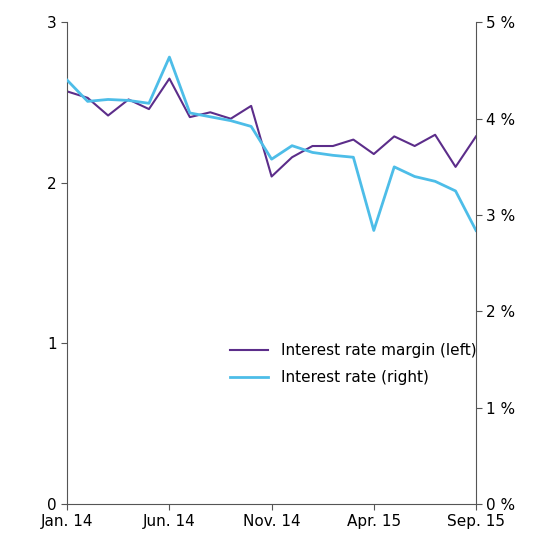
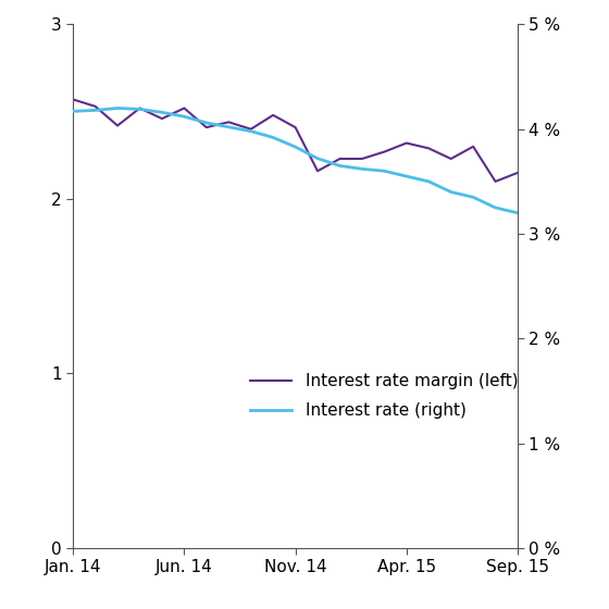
Interest rate (right)/Jan. 14: 4.40 % -> 4.17 %
Interest rate margin (left)/Jun. 14: 2.65 -> 2.52
Interest rate (right)/Jun. 14: 4.64 % -> 4.12 %
Interest rate margin (left)/Nov. 14: 2.04 -> 2.41
Interest rate (right)/Nov. 14: 3.58 % -> 3.83 %
Interest rate margin (left)/Apr. 15: 2.18 -> 2.32
Interest rate (right)/Apr. 15: 2.84 % -> 3.55 %
Interest rate margin (left)/Sep. 15: 2.29 -> 2.15
Interest rate (right)/Sep. 15: 2.84 % -> 3.20 %
